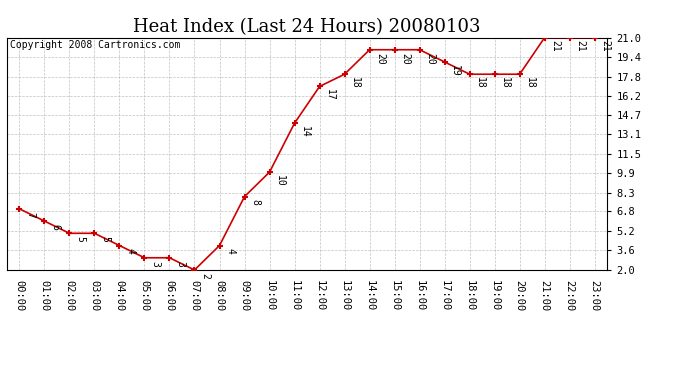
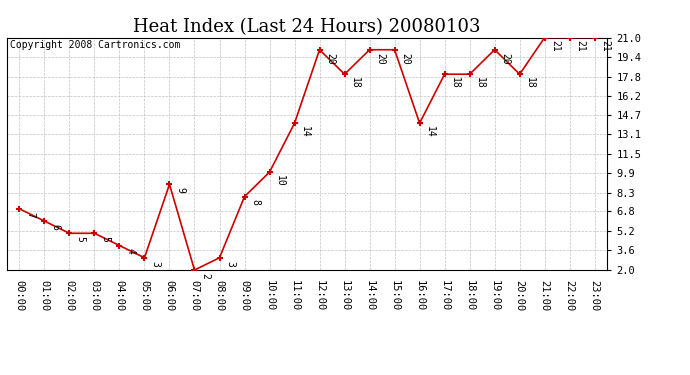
06:00: 3 -> 9
08:00: 4 -> 3
12:00: 17 -> 20
16:00: 20 -> 14
17:00: 19 -> 18
19:00: 18 -> 20
